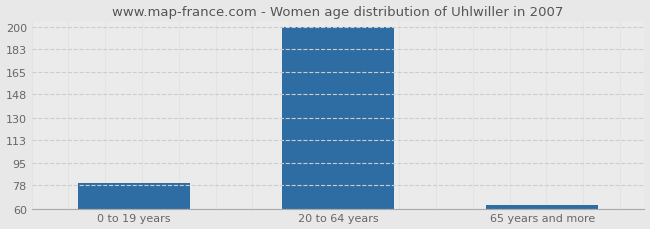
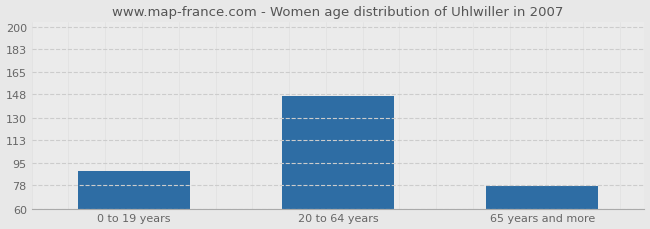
0 to 19 years: 80 -> 89
20 to 64 years: 200 -> 147
65 years and more: 63 -> 77
